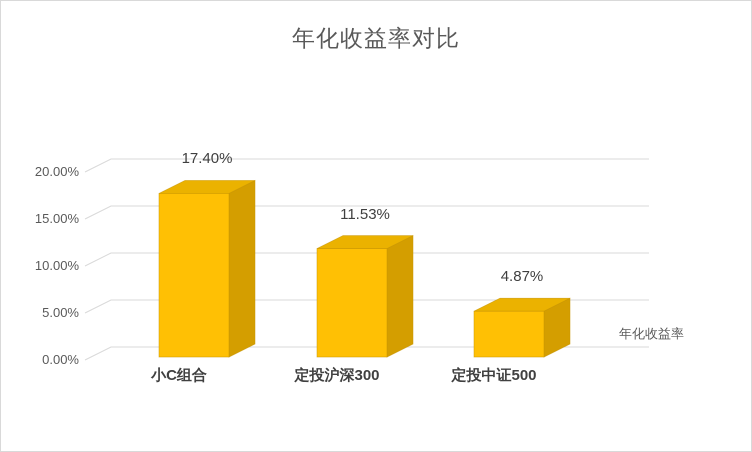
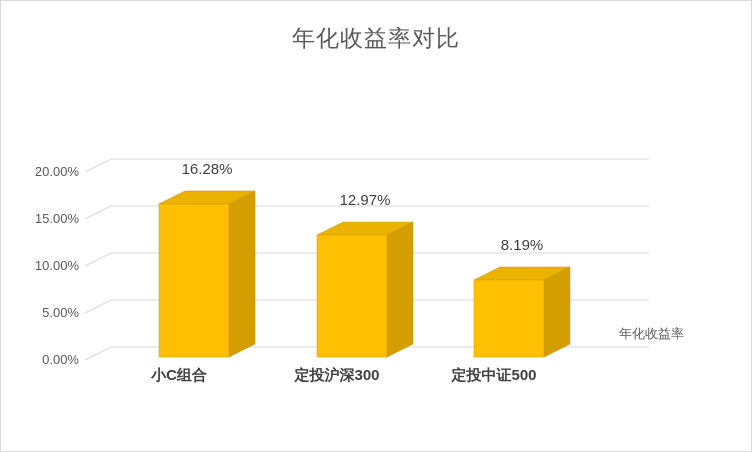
小C组合: 17.40% -> 16.28%
定投沪深300: 11.53% -> 12.97%
定投中证500: 4.87% -> 8.19%
